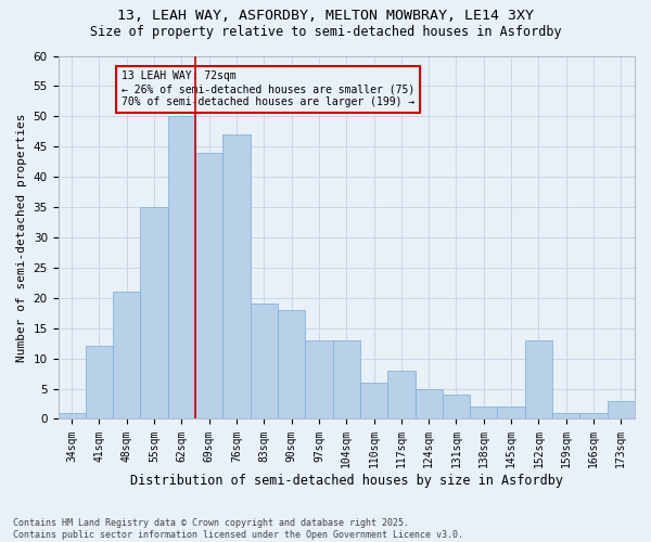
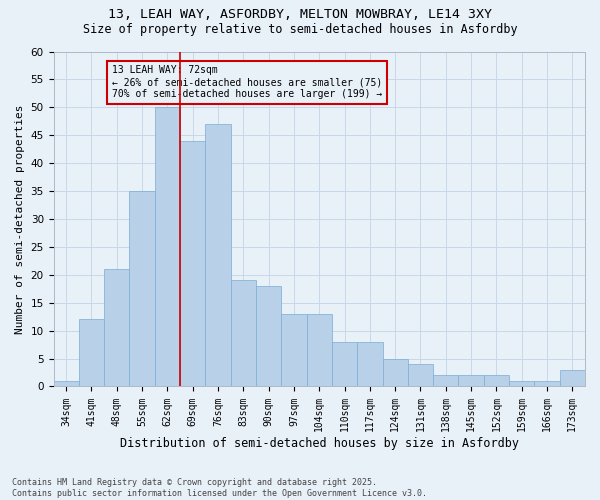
110sqm: 6 -> 8
152sqm: 13 -> 2
